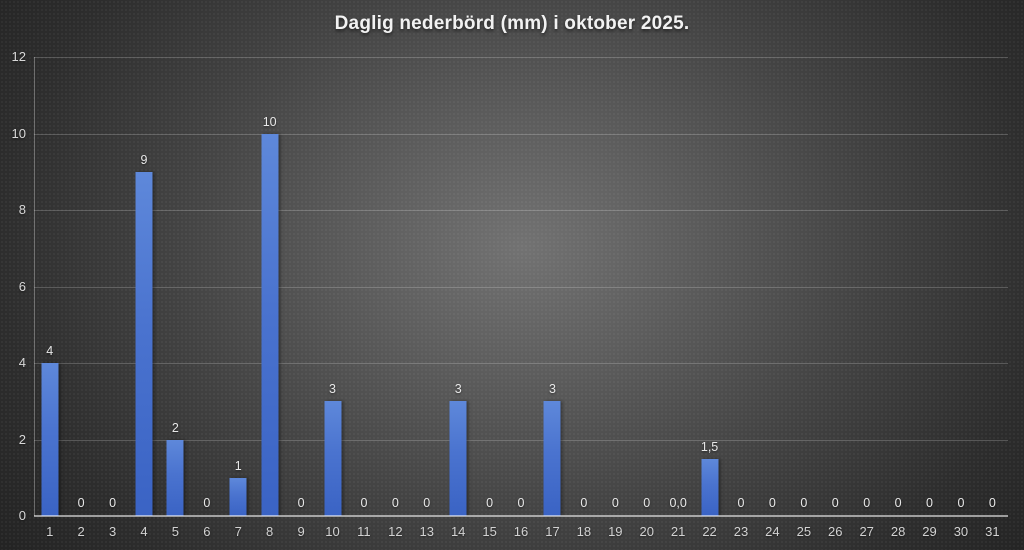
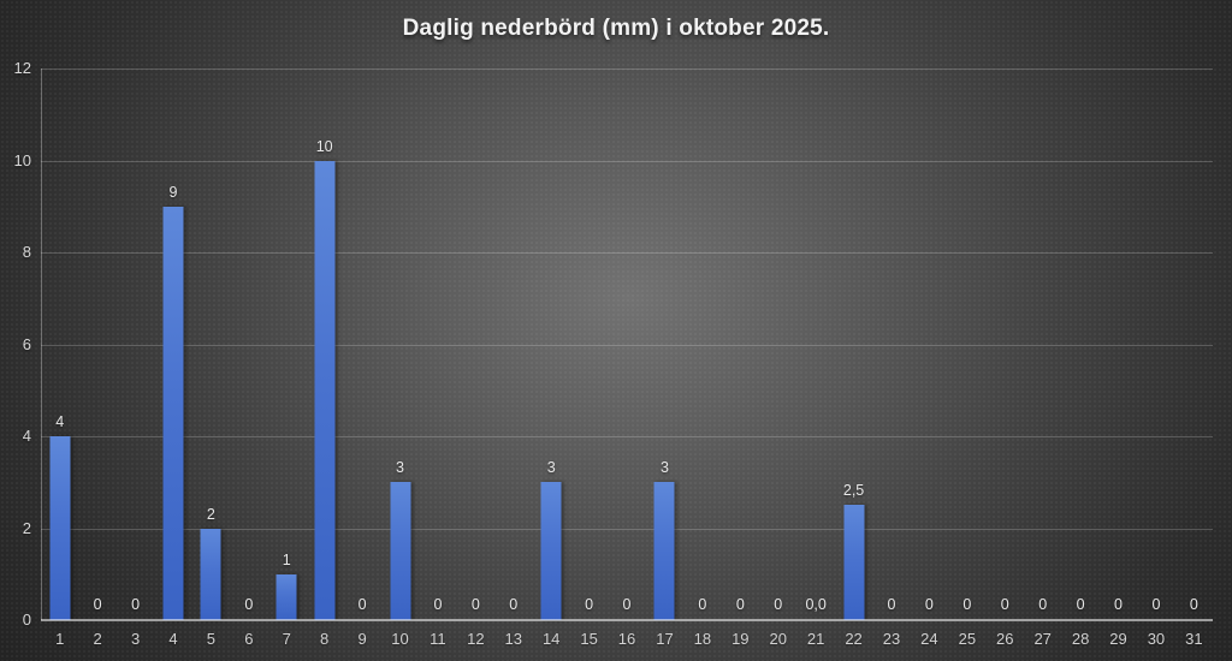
22: 1,5 -> 2,5
